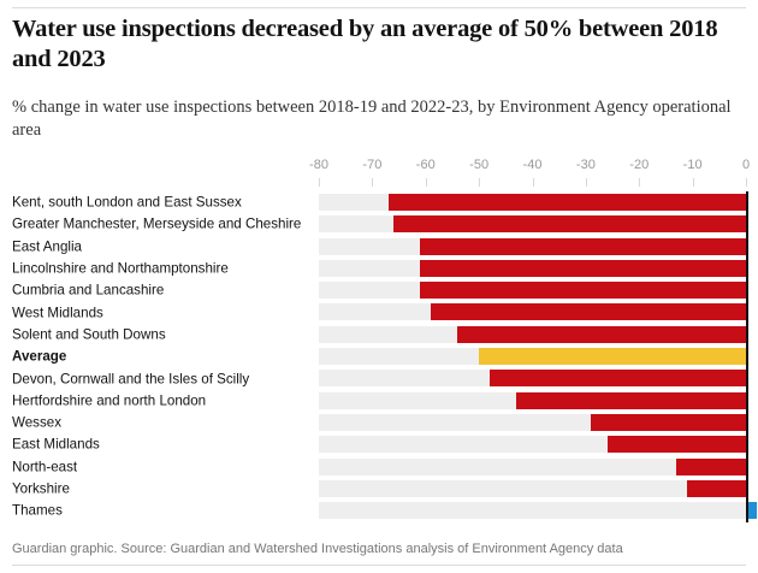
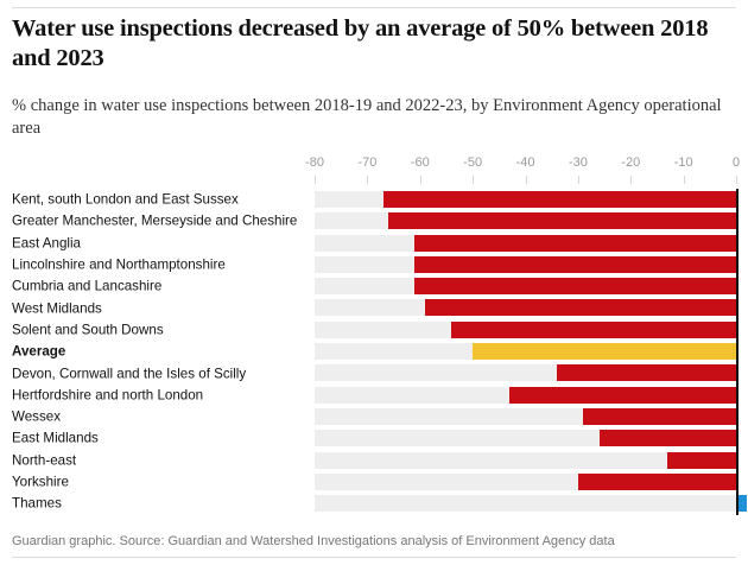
Devon, Cornwall and the Isles of Scilly: -48 -> -34
Yorkshire: -11 -> -30
